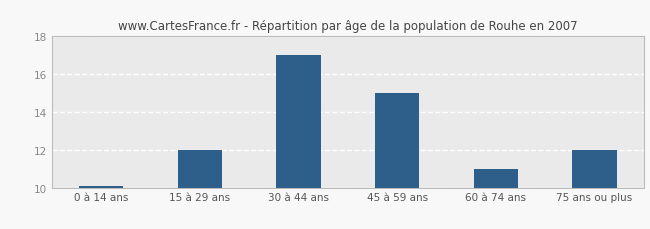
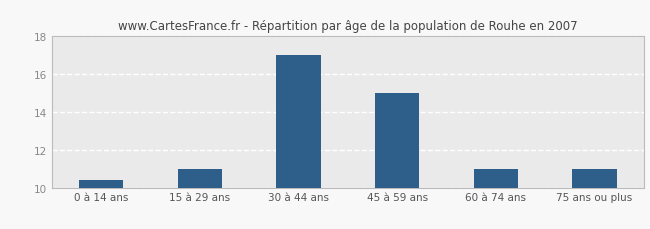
0 à 14 ans: 10.1 -> 10.4
15 à 29 ans: 12.0 -> 11.0
75 ans ou plus: 12.0 -> 11.0
